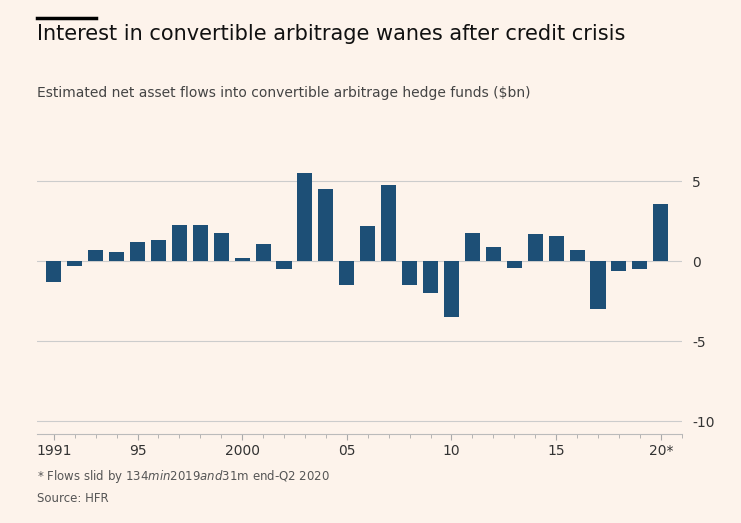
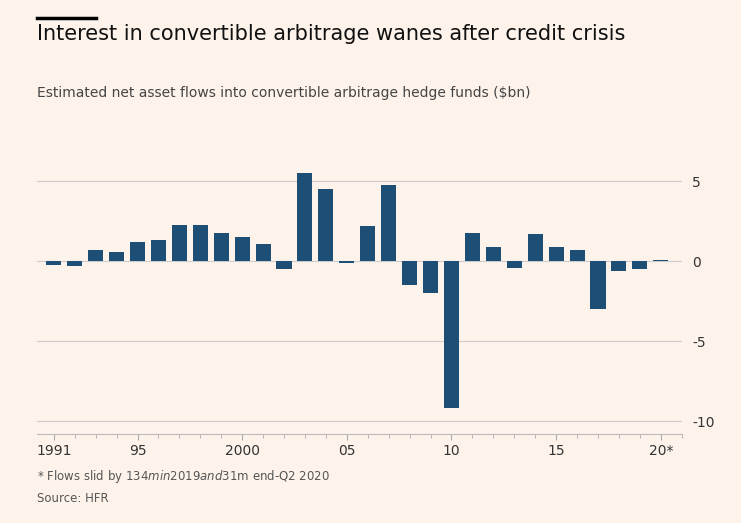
1991: -1.3 -> -0.2
2000: 0.2 -> 1.5
05: -1.5 -> -0.1
10: -3.5 -> -9.2
15: 1.6 -> 0.9
20*: 3.6 -> 0.1
